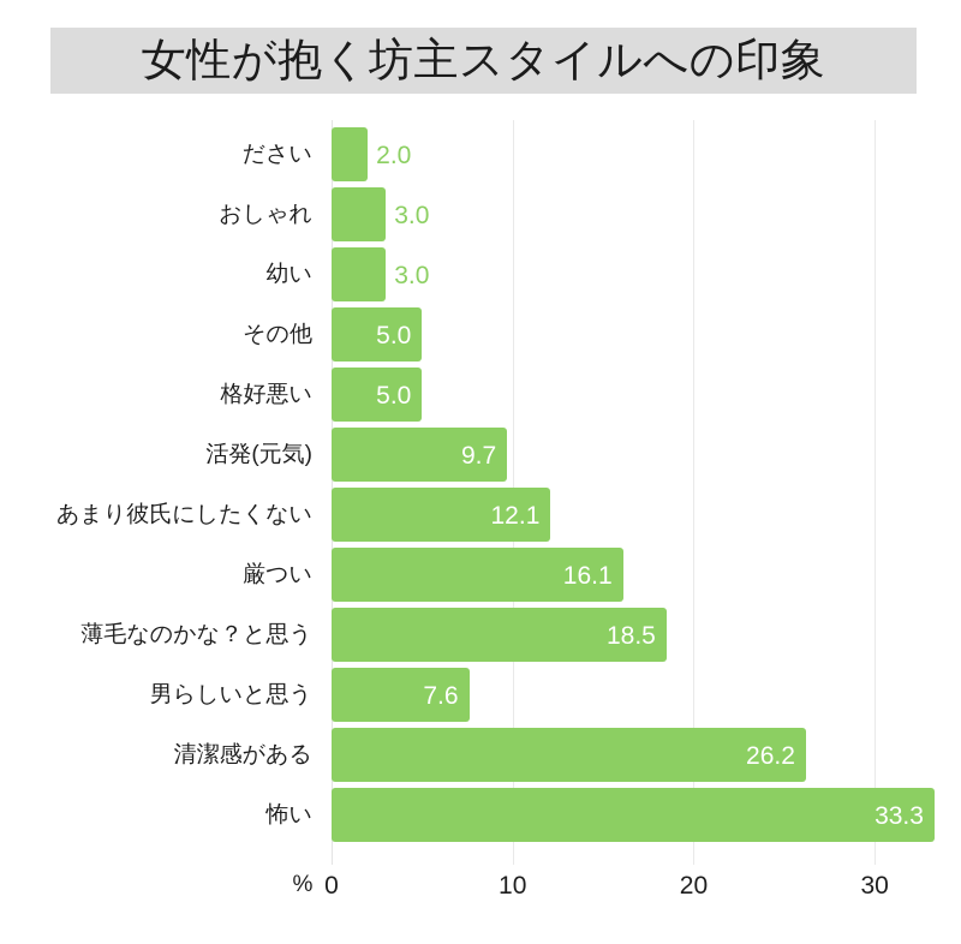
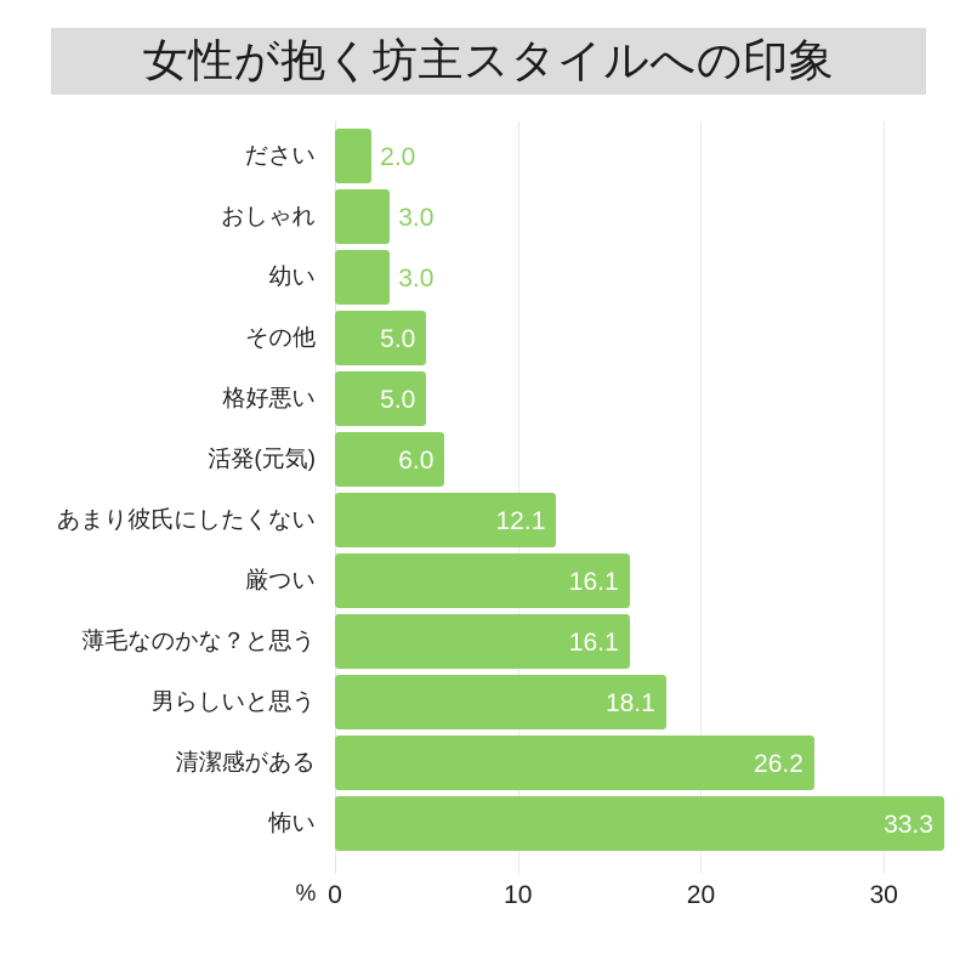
活発(元気): 9.7 -> 6.0
薄毛なのかな？と思う: 18.5 -> 16.1
男らしいと思う: 7.6 -> 18.1
